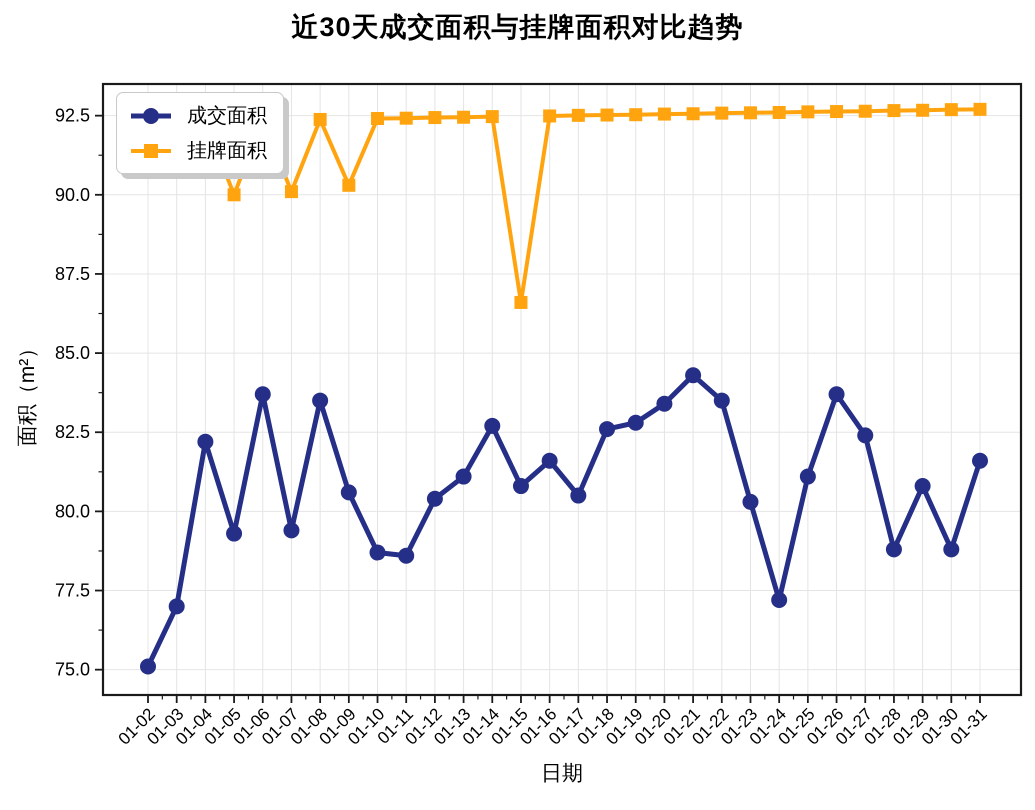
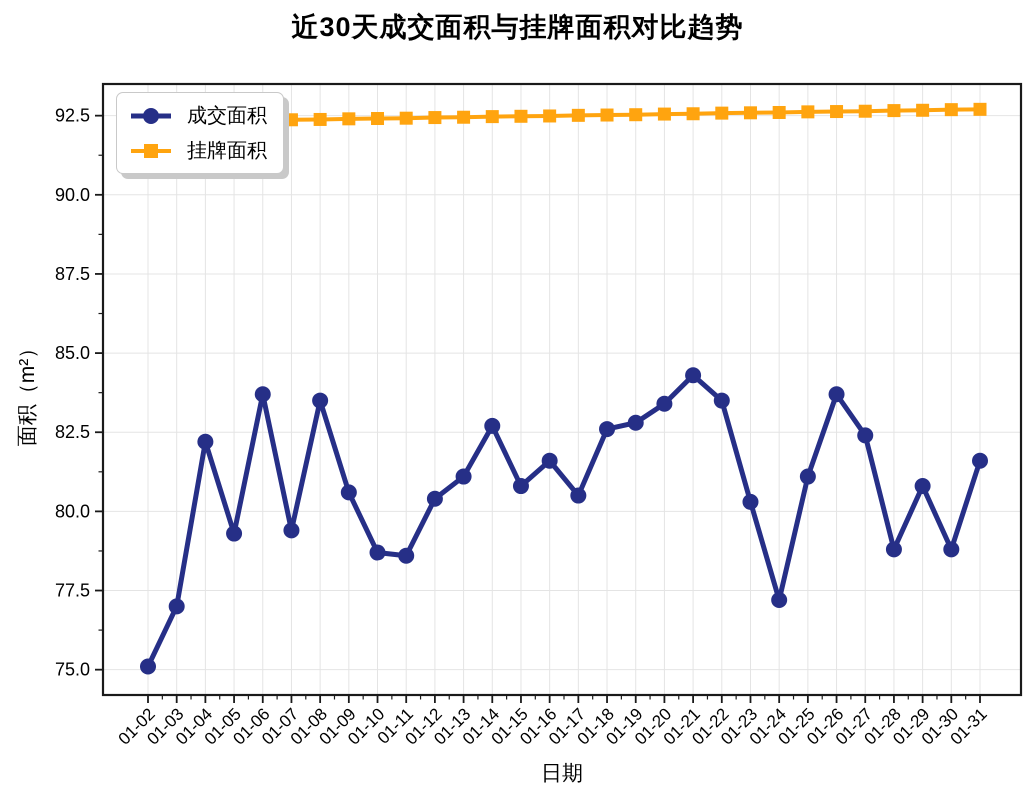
挂牌面积/01-05: 90.0 -> 92.3
挂牌面积/01-07: 90.1 -> 92.4
挂牌面积/01-09: 90.3 -> 92.4
挂牌面积/01-15: 86.6 -> 92.5
